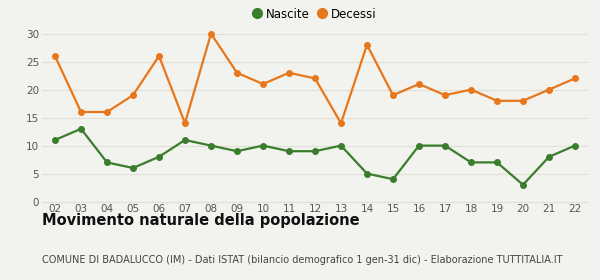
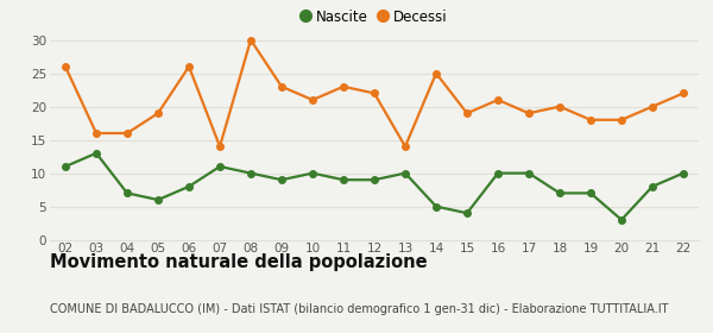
Decessi/14: 28 -> 25
